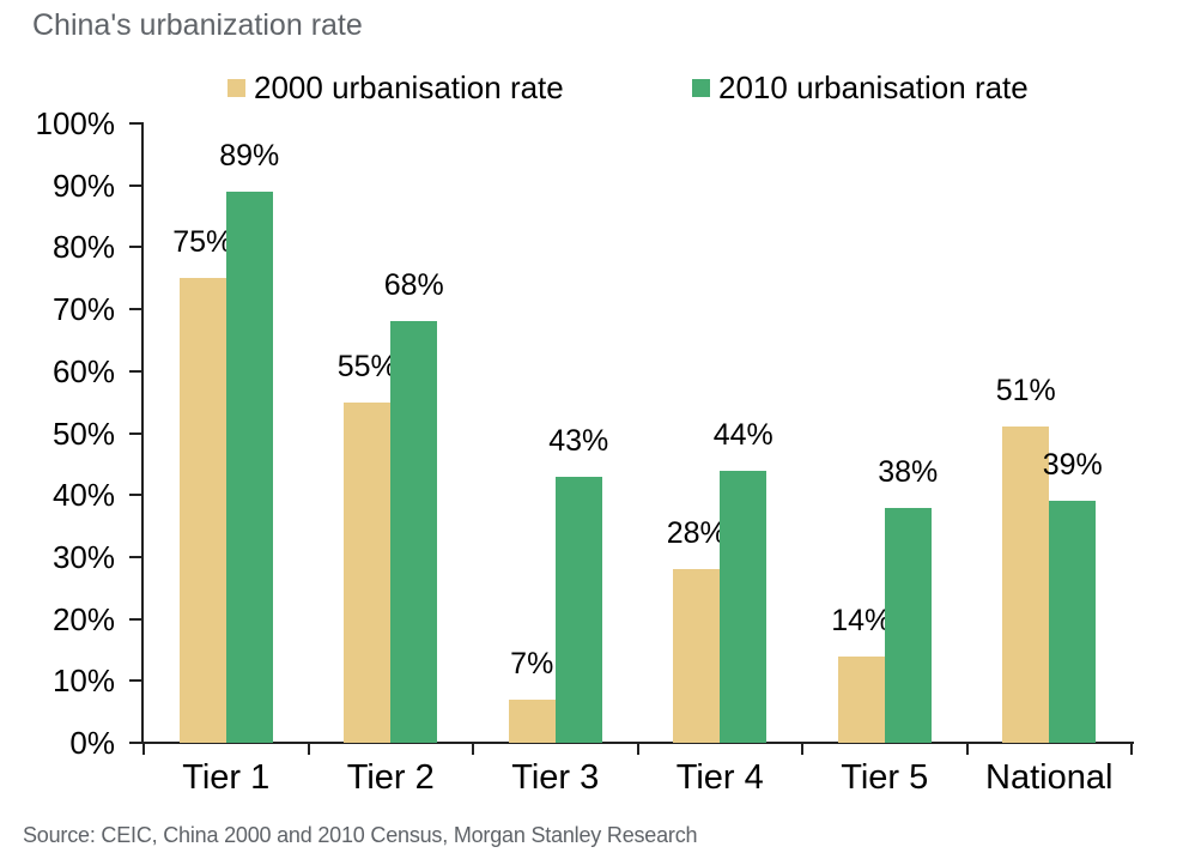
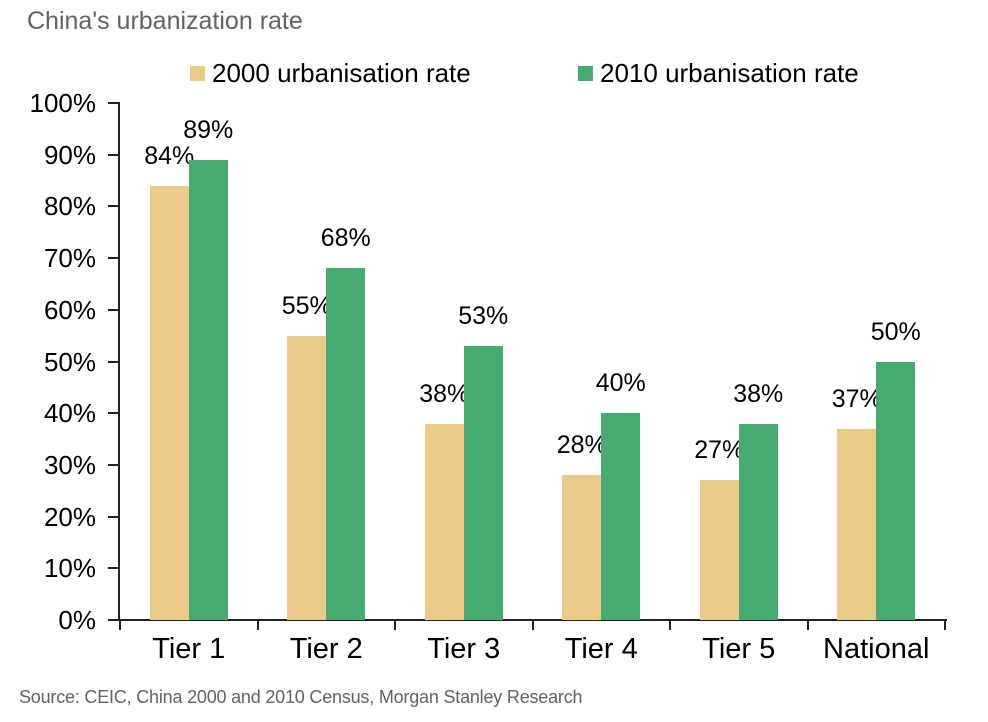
2000 urbanisation rate/Tier 1: 75% -> 84%
2000 urbanisation rate/Tier 3: 7% -> 38%
2010 urbanisation rate/Tier 3: 43% -> 53%
2010 urbanisation rate/Tier 4: 44% -> 40%
2000 urbanisation rate/Tier 5: 14% -> 27%
2000 urbanisation rate/National: 51% -> 37%
2010 urbanisation rate/National: 39% -> 50%
